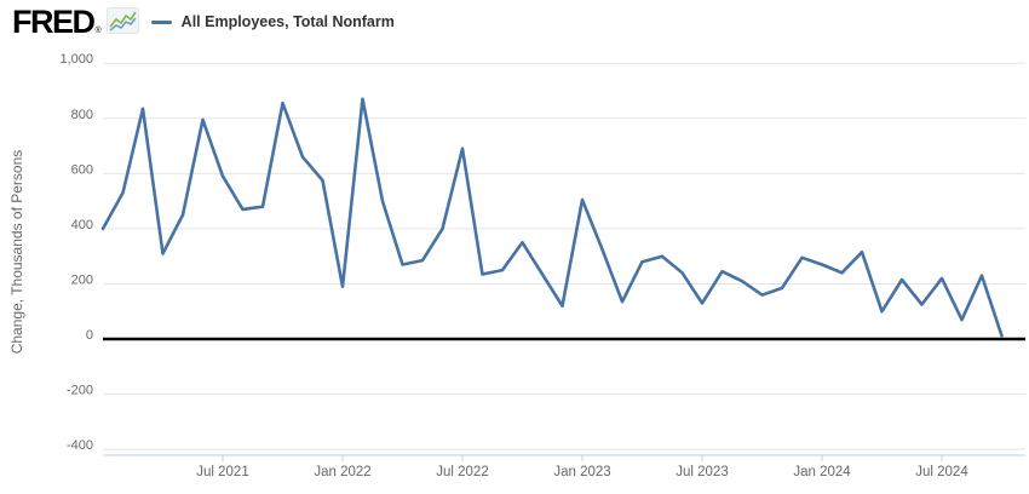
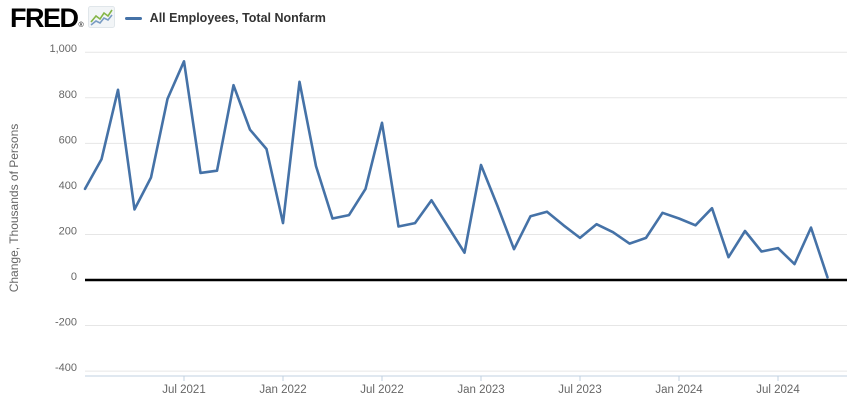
Jul 2021: 590 -> 960
Jan 2022: 190 -> 250
Jul 2023: 130 -> 180
Jul 2024: 220 -> 140
